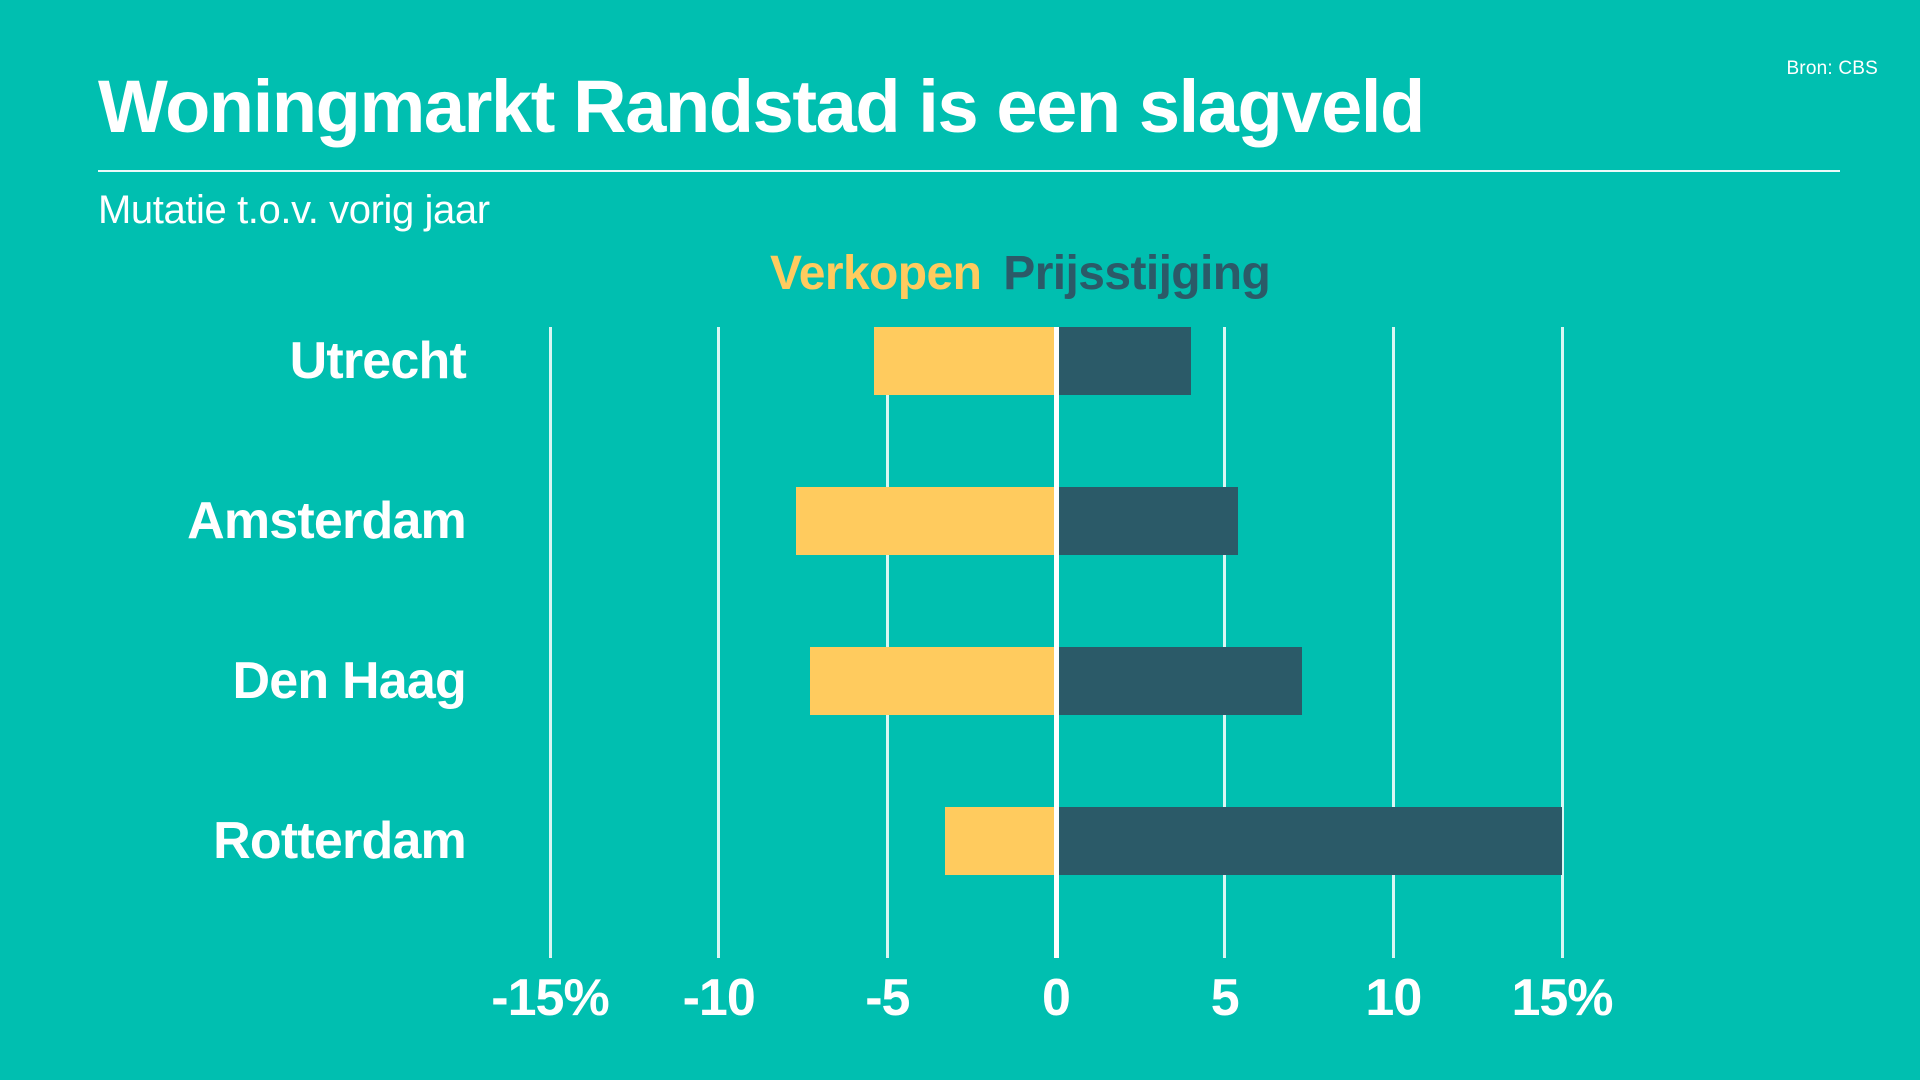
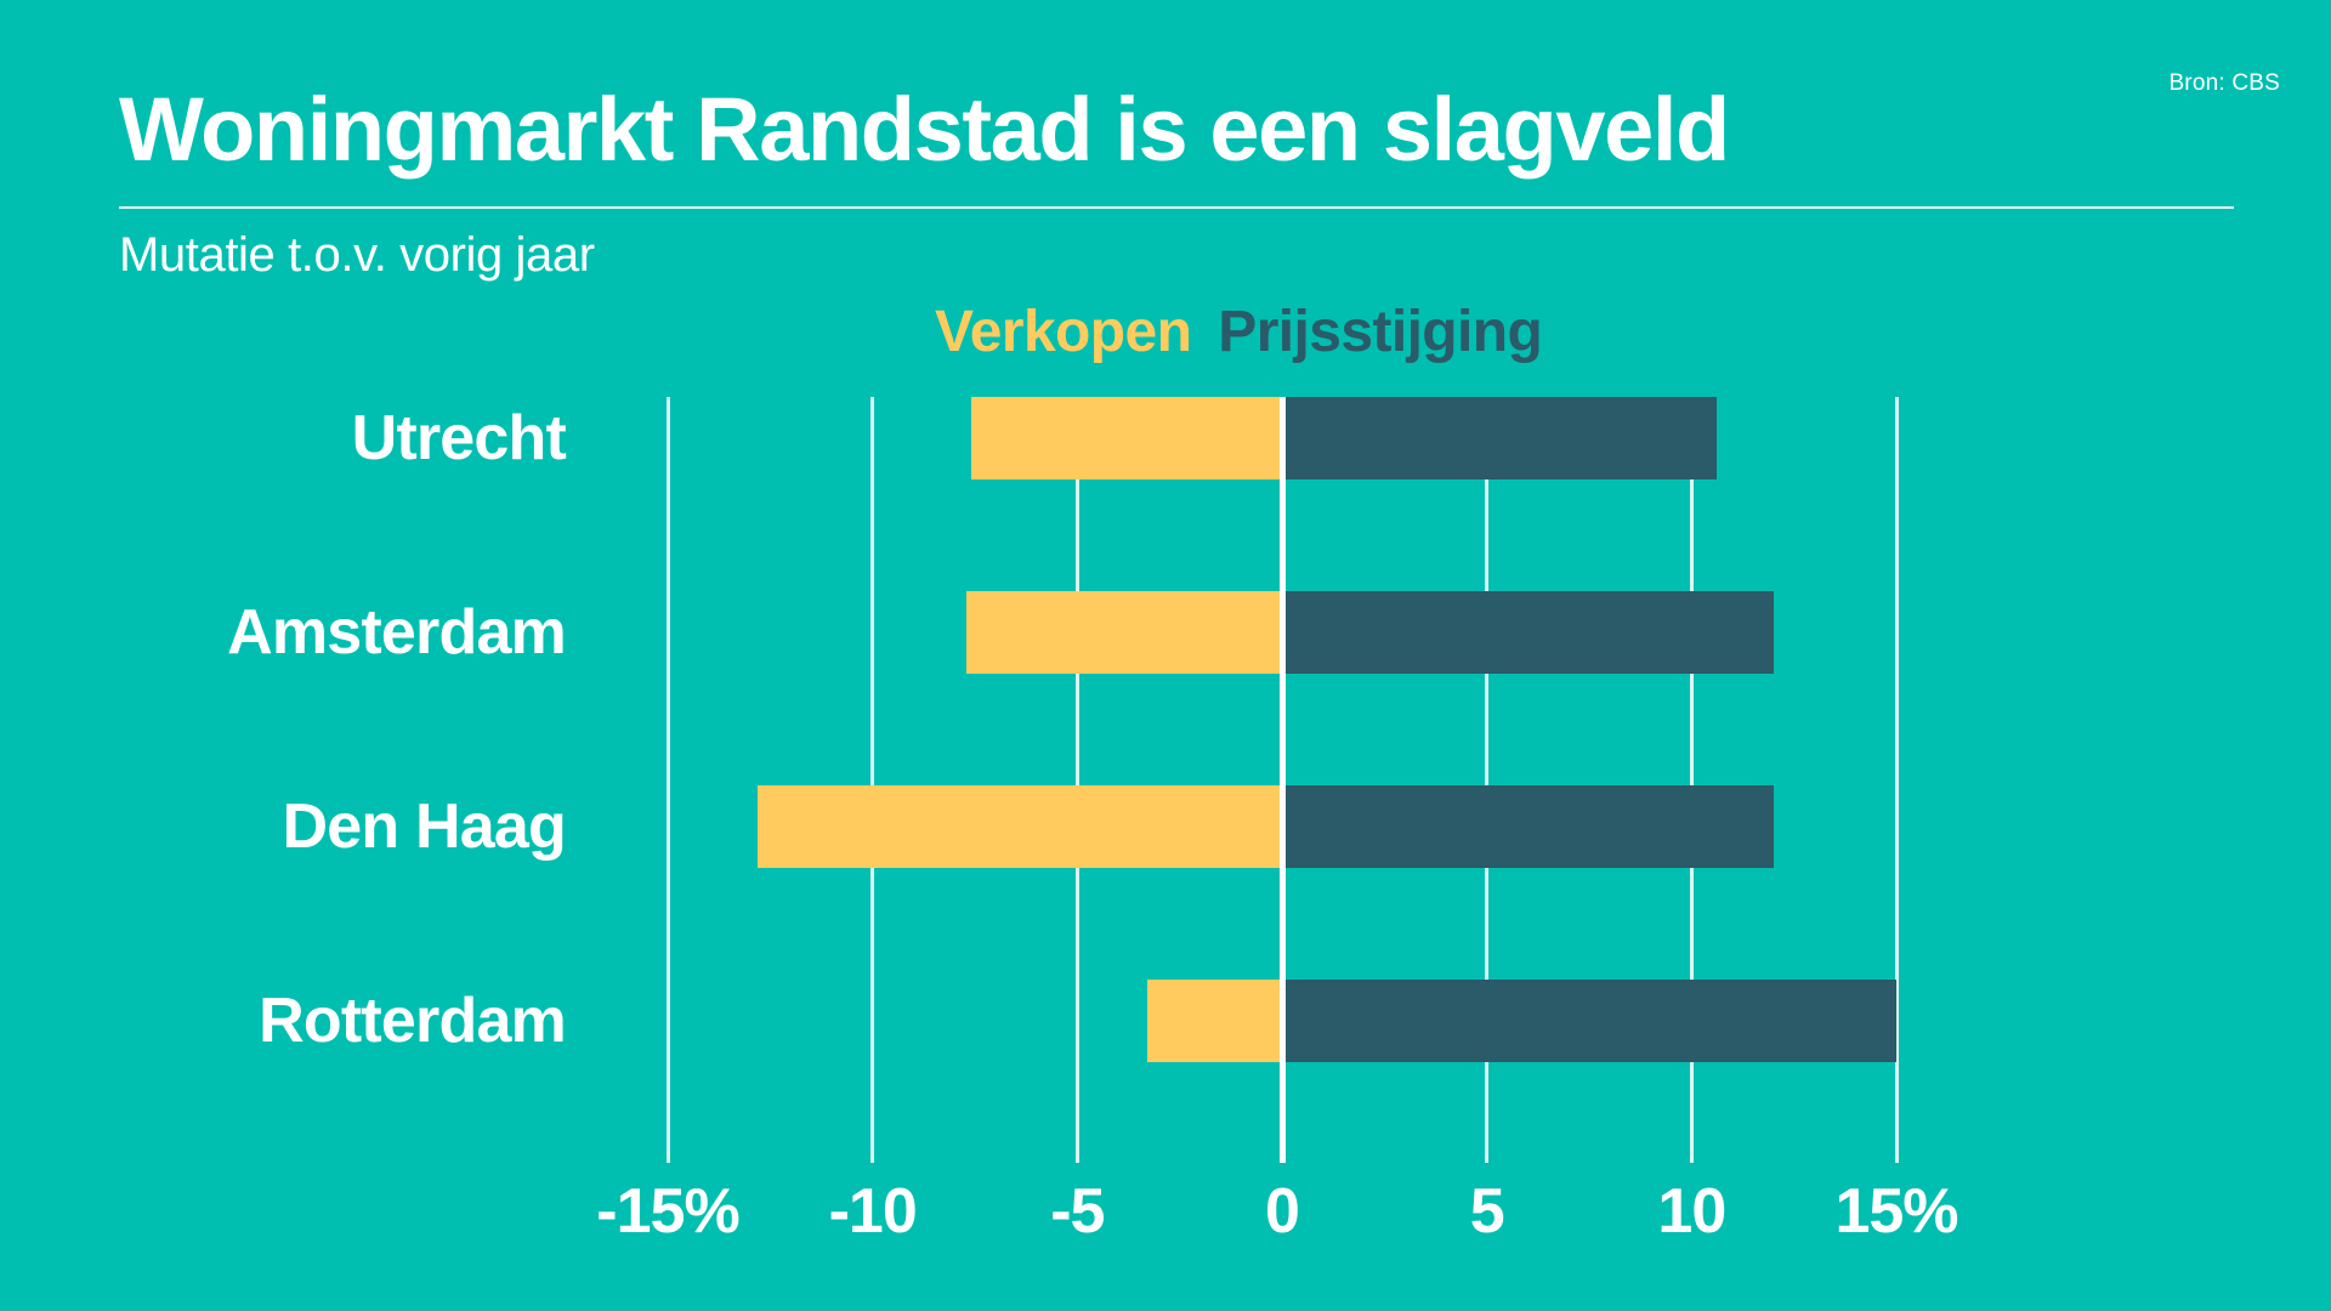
Verkopen/Utrecht: -5.4% -> -7.6%
Prijsstijging/Utrecht: 4.0% -> 10.6%
Prijsstijging/Amsterdam: 5.4% -> 12.0%
Verkopen/Den Haag: -7.3% -> -12.8%
Prijsstijging/Den Haag: 7.3% -> 12.0%
